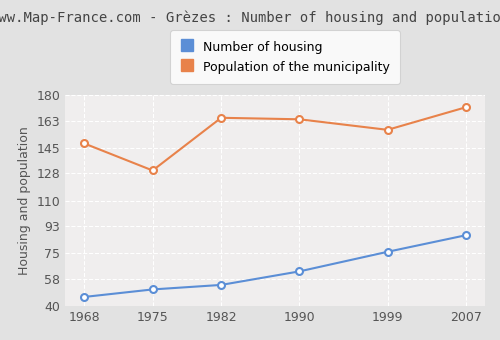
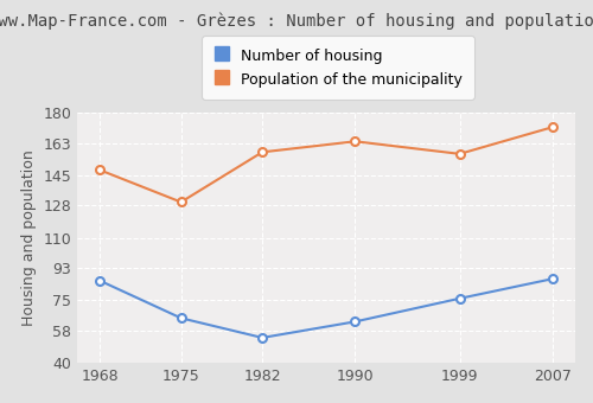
Number of housing/1968: 46 -> 86
Number of housing/1975: 51 -> 65
Population of the municipality/1982: 165 -> 158
